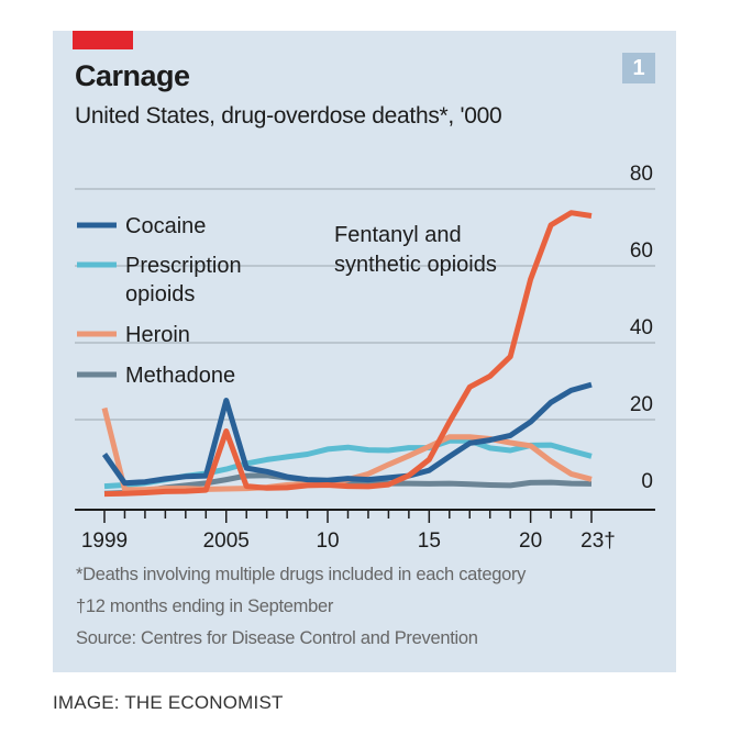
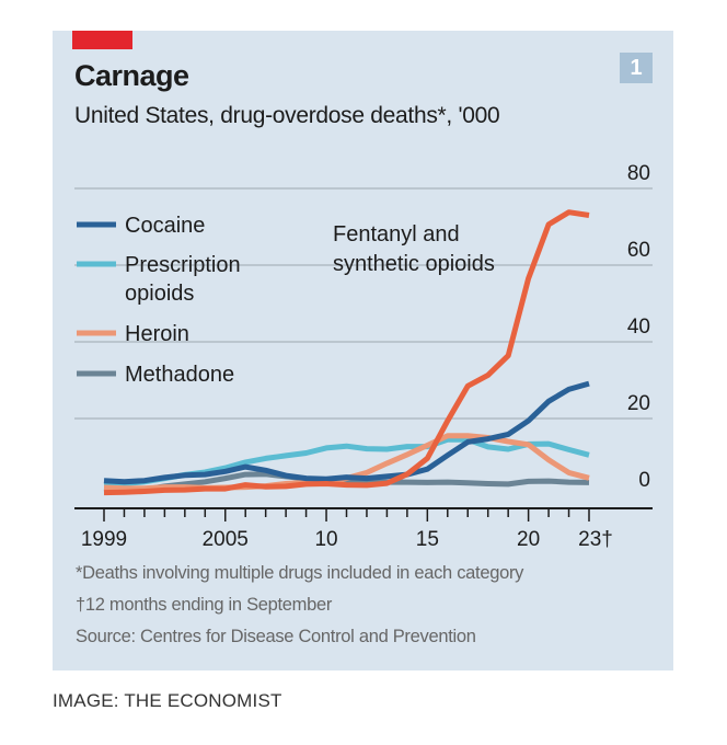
Cocaine/1999: 11 -> 4
Heroin/1999: 23 -> 2
Cocaine/2005: 25 -> 6
Fentanyl and synthetic opioids/2005: 17 -> 2
